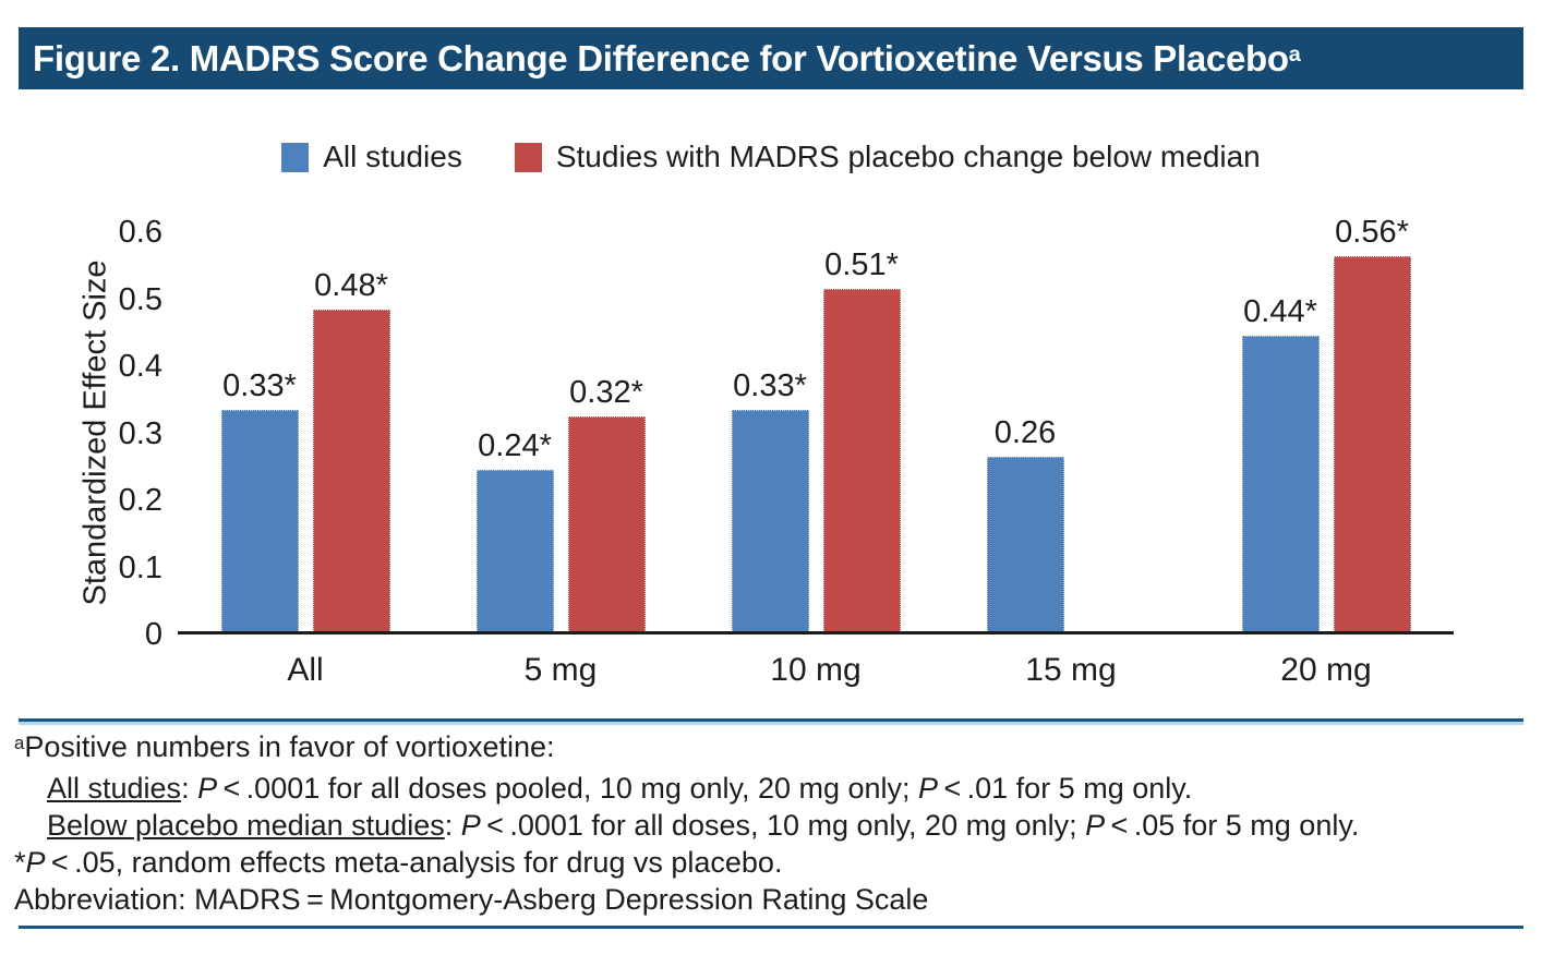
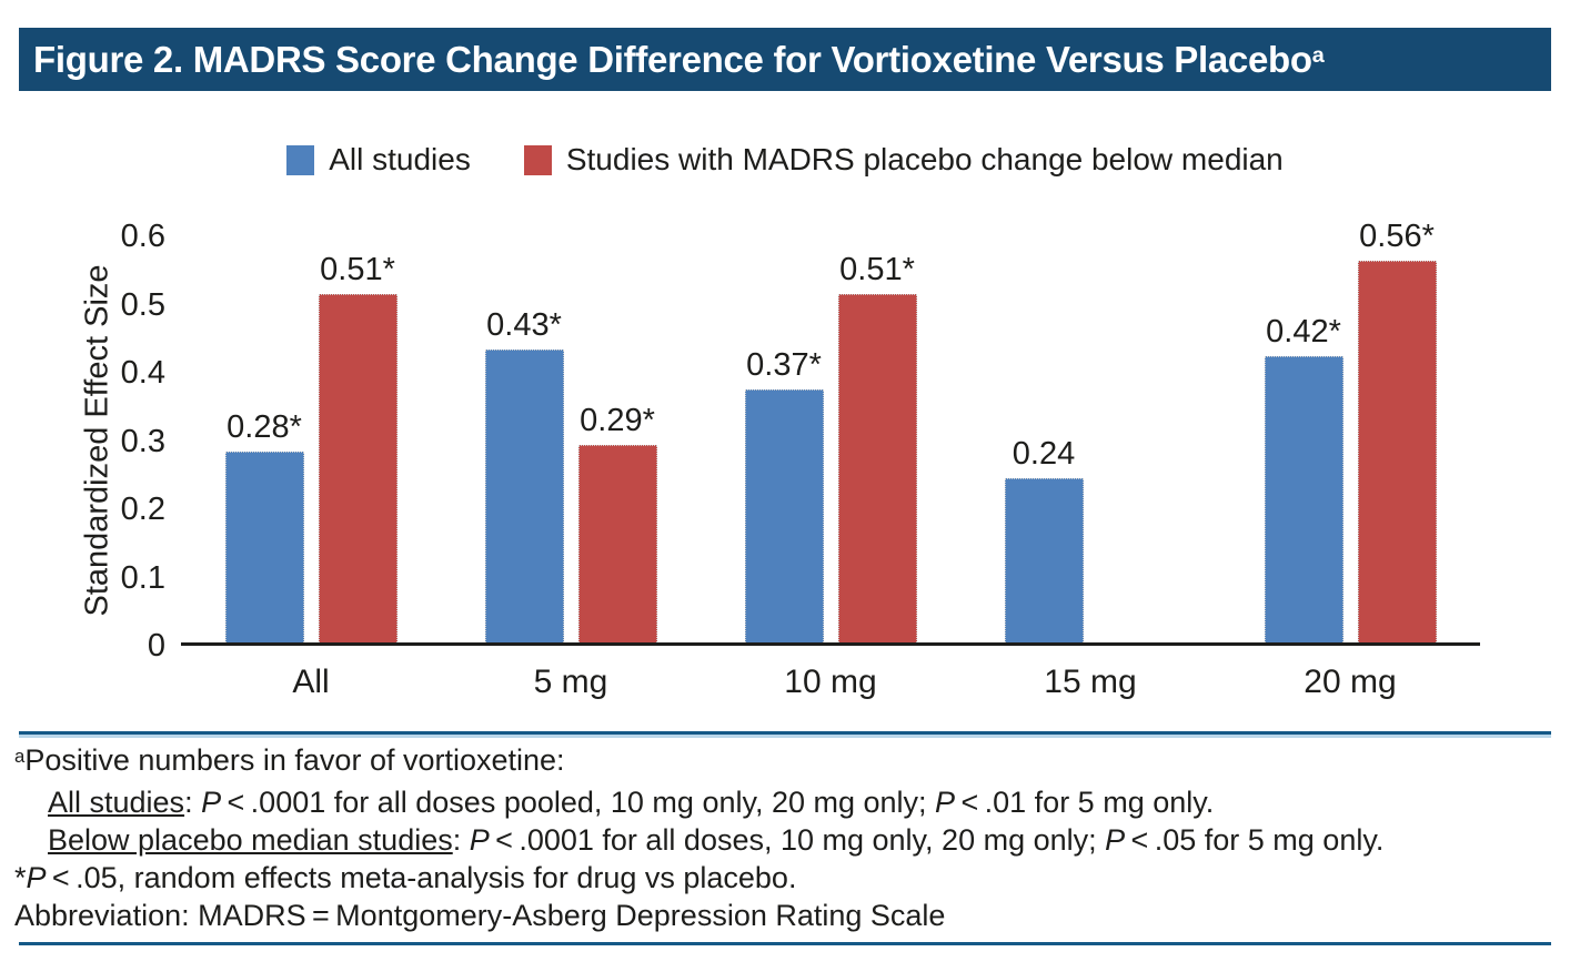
All studies/All: 0.33 -> 0.28
Studies with MADRS placebo change below median/All: 0.48 -> 0.51
All studies/5 mg: 0.24 -> 0.43
Studies with MADRS placebo change below median/5 mg: 0.32 -> 0.29
All studies/10 mg: 0.33 -> 0.37
All studies/15 mg: 0.26 -> 0.24
All studies/20 mg: 0.44 -> 0.42
